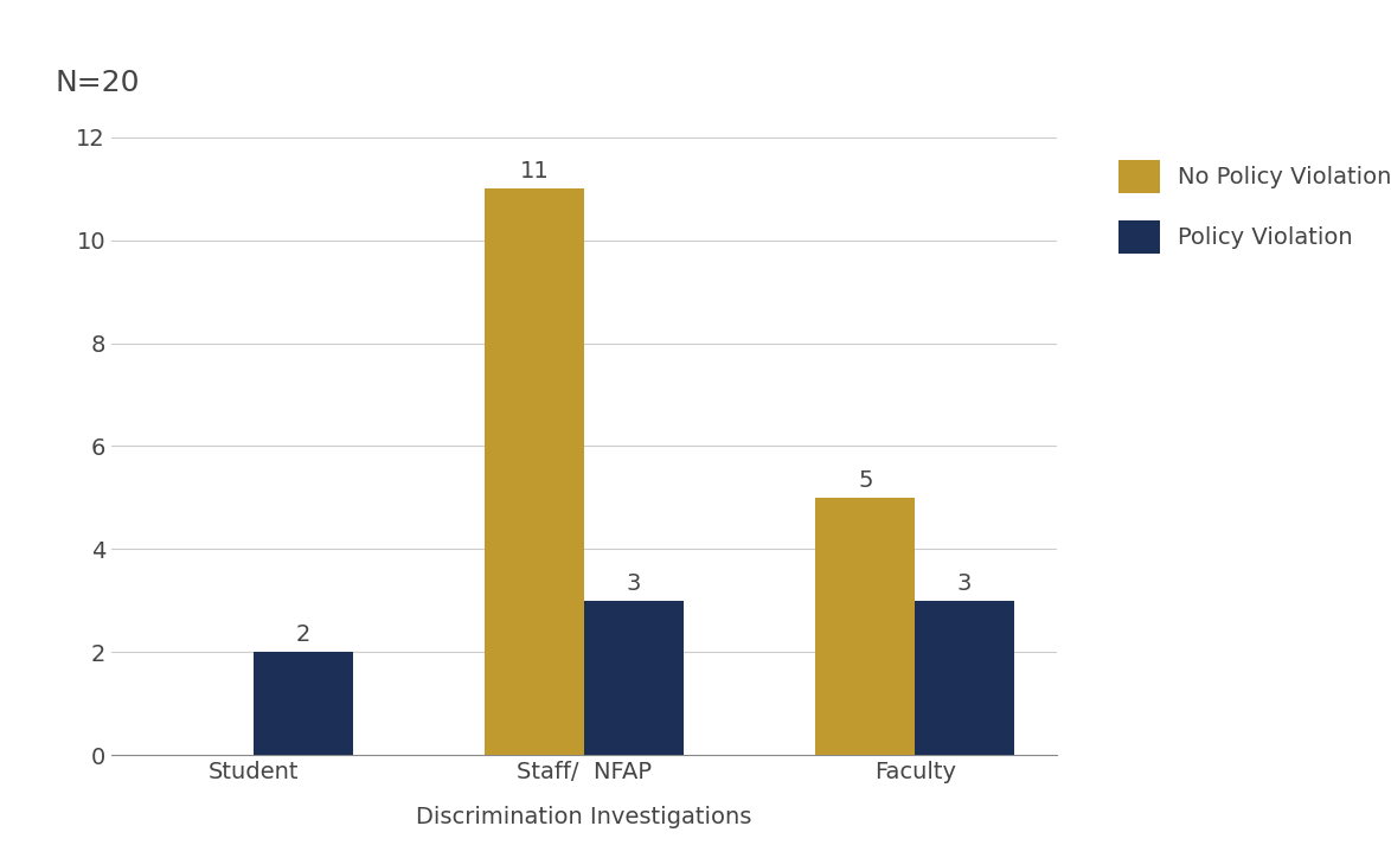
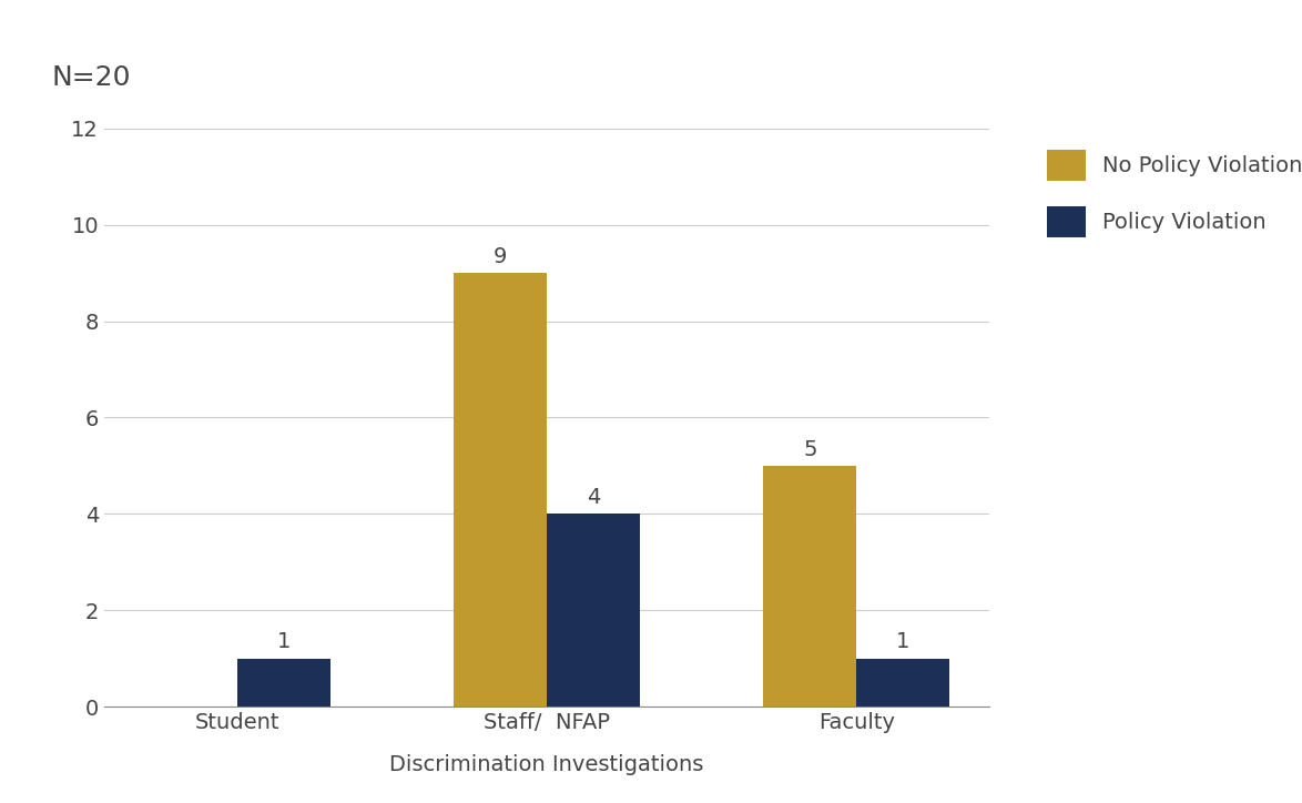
Policy Violation/Student: 2 -> 1
No Policy Violation/Staff/ NFAP: 11 -> 9
Policy Violation/Staff/ NFAP: 3 -> 4
Policy Violation/Faculty: 3 -> 1
